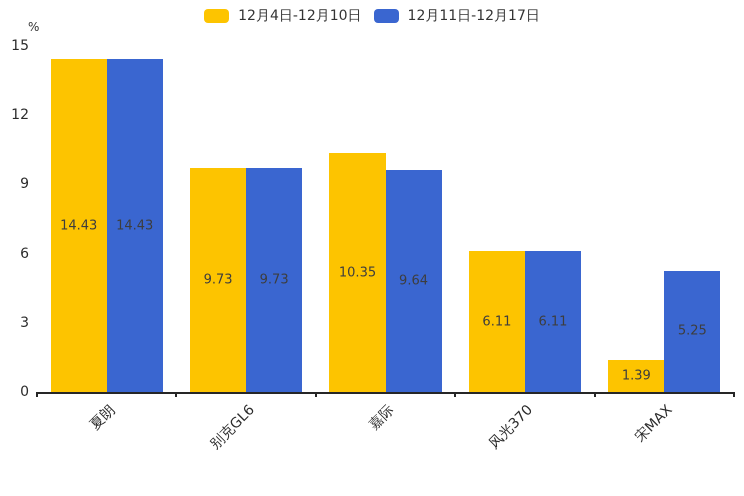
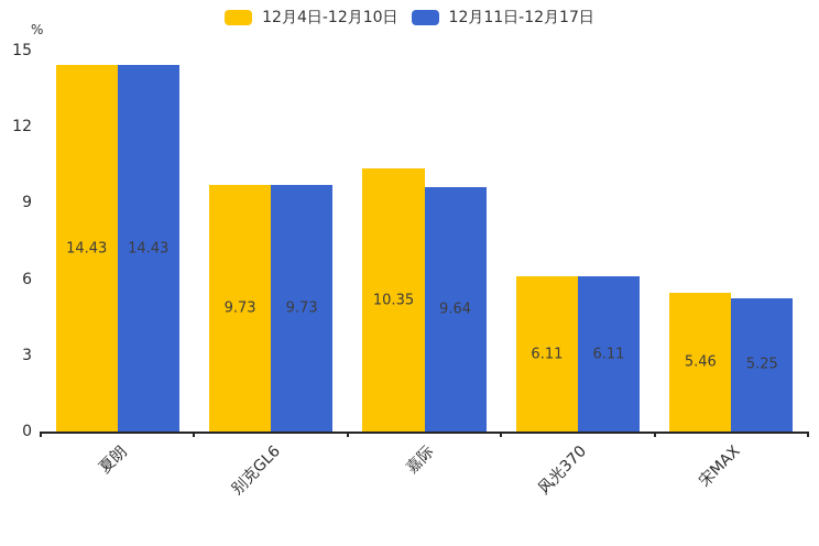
12月4日-12月10日/宋MAX: 1.39 -> 5.46
